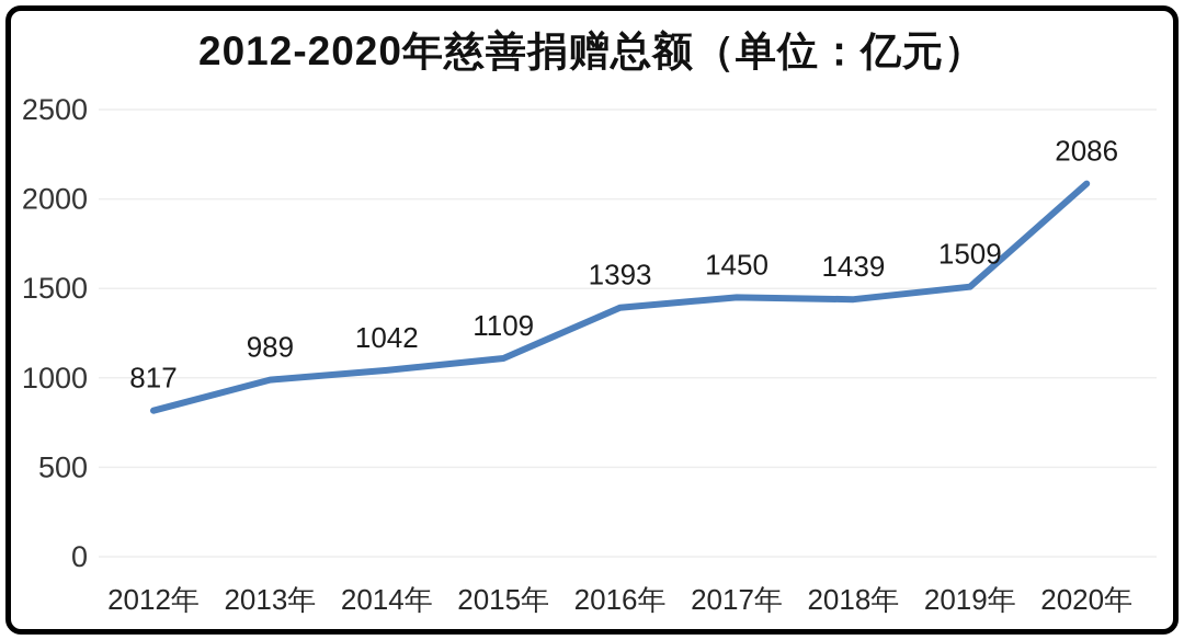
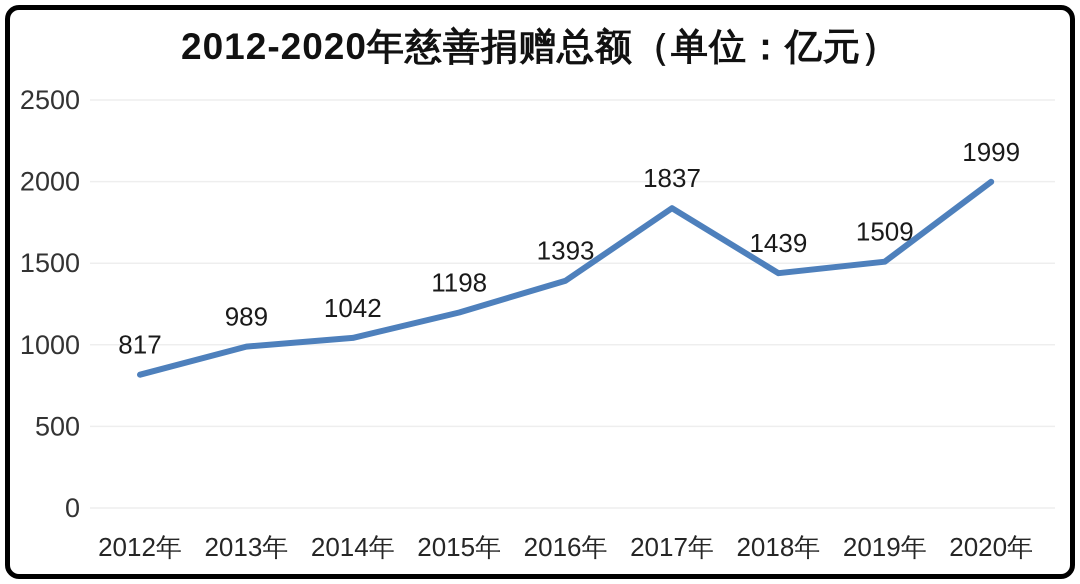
2015年: 1109 -> 1198
2017年: 1450 -> 1837
2020年: 2086 -> 1999
